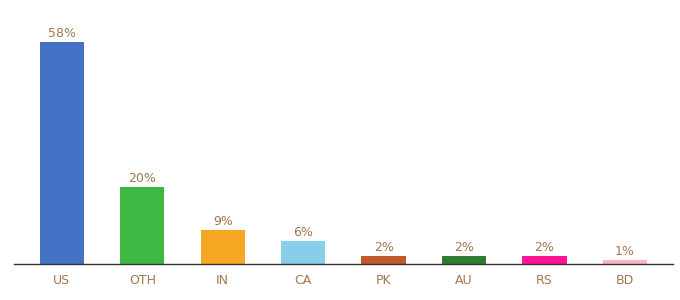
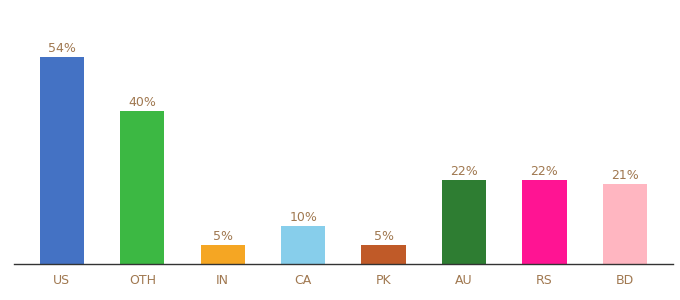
US: 58% -> 54%
OTH: 20% -> 40%
IN: 9% -> 5%
CA: 6% -> 10%
PK: 2% -> 5%
AU: 2% -> 22%
RS: 2% -> 22%
BD: 1% -> 21%
